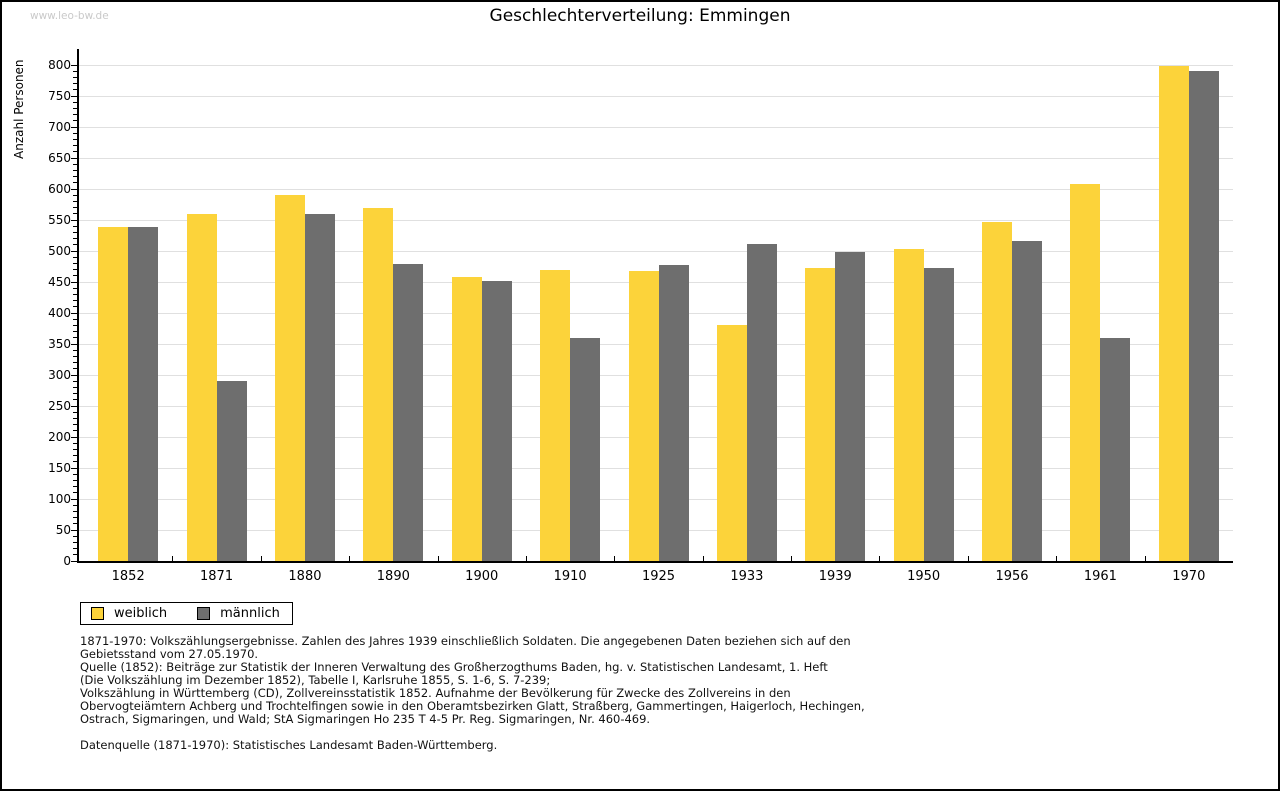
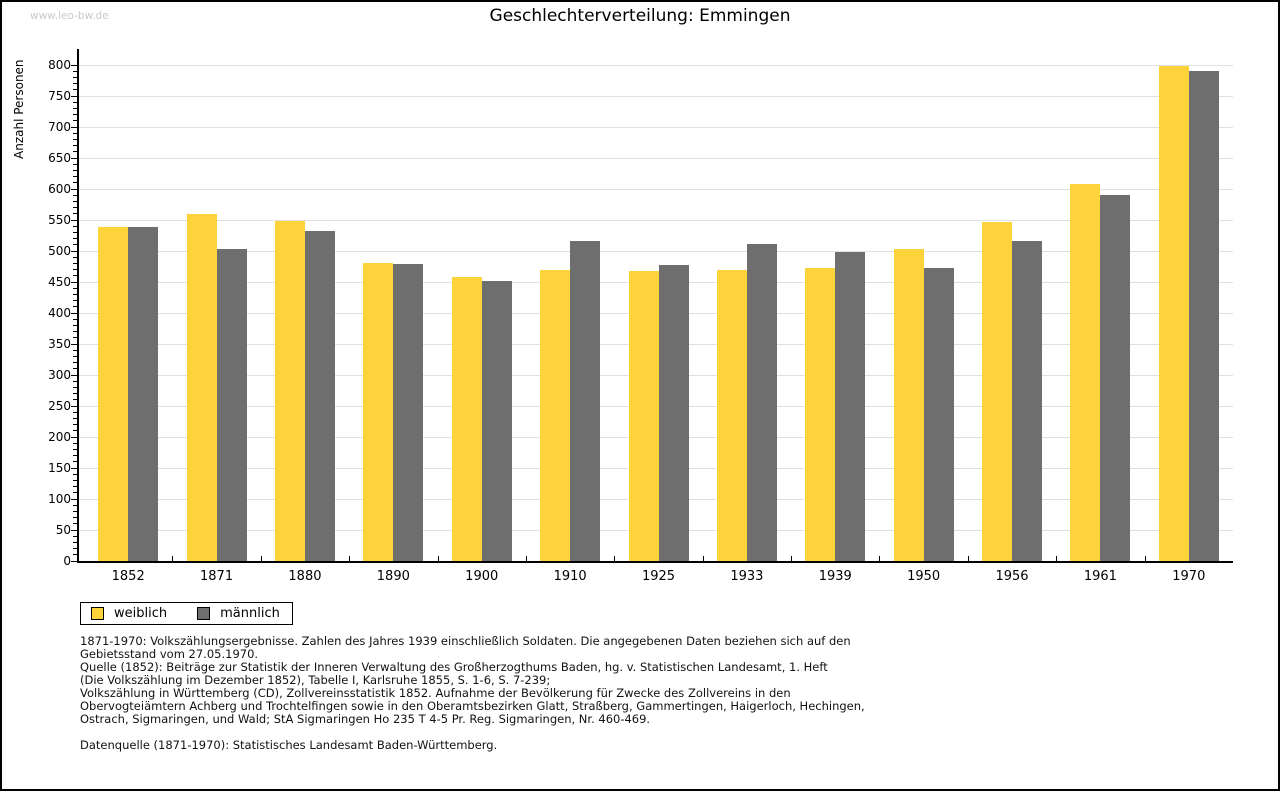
männlich/1871: 290 -> 500
weiblich/1880: 590 -> 550
männlich/1880: 560 -> 530
weiblich/1890: 570 -> 480
männlich/1910: 360 -> 520
weiblich/1933: 380 -> 470
männlich/1961: 360 -> 590
